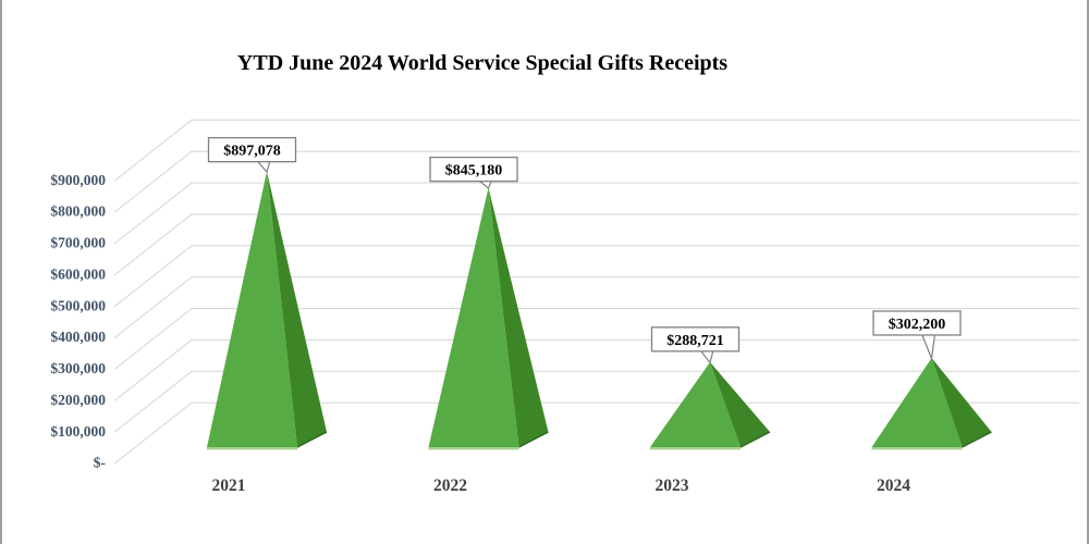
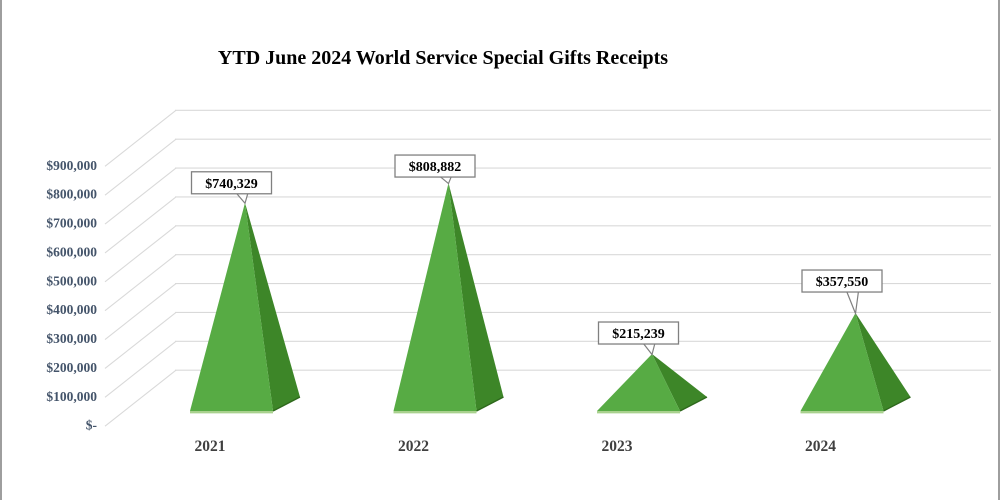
2021: $897,078 -> $740,329
2022: $845,180 -> $808,882
2023: $288,721 -> $215,239
2024: $302,200 -> $357,550
